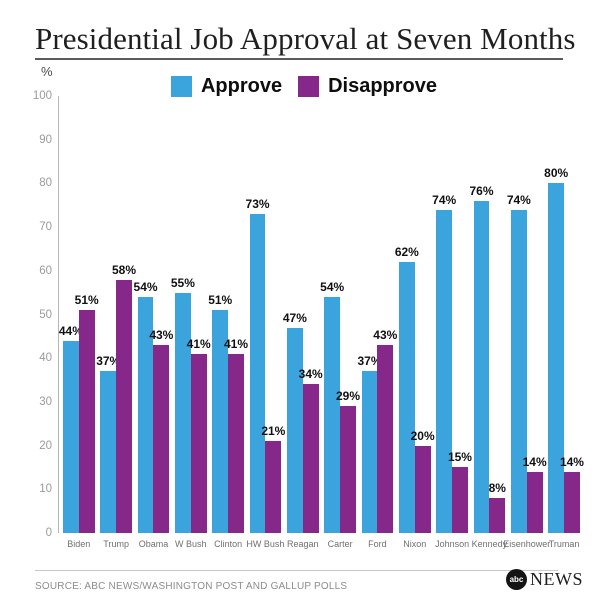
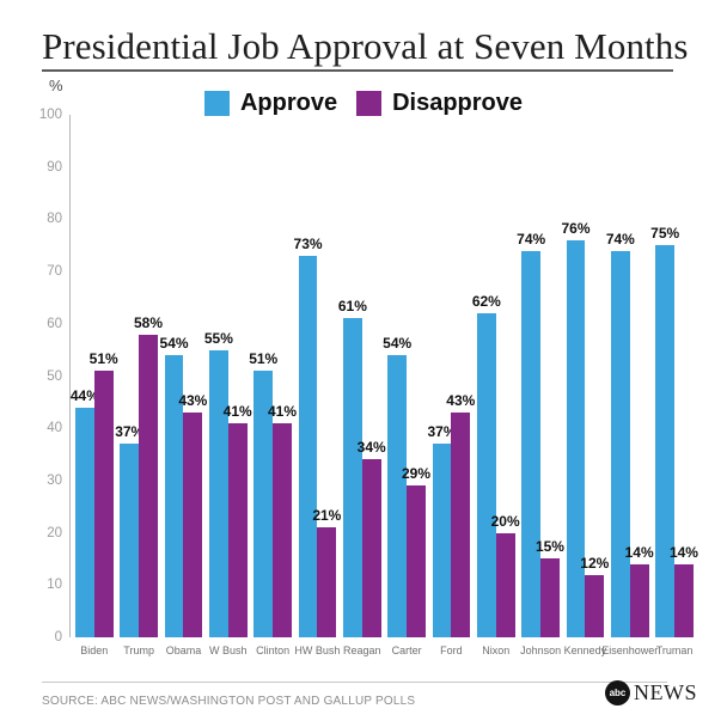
Approve/Reagan: 47% -> 61%
Disapprove/Kennedy: 8% -> 12%
Approve/Truman: 80% -> 75%
